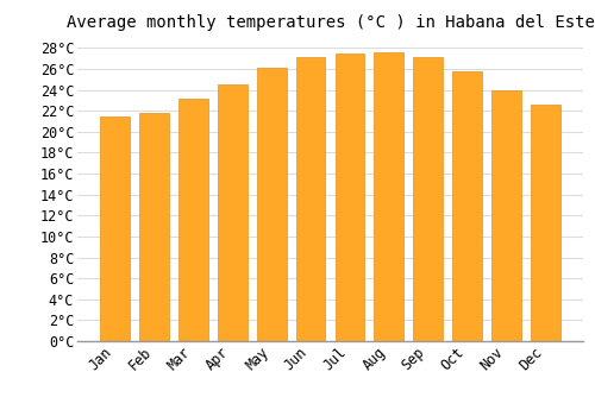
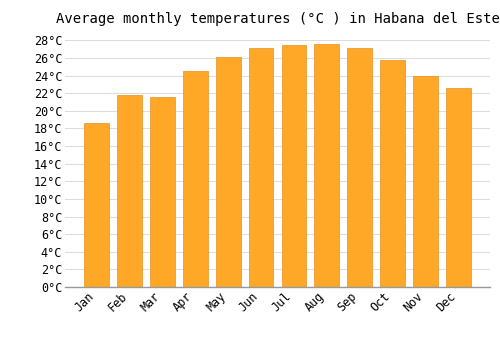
Jan: 21.5°C -> 18.6°C
Mar: 23.1°C -> 21.6°C
